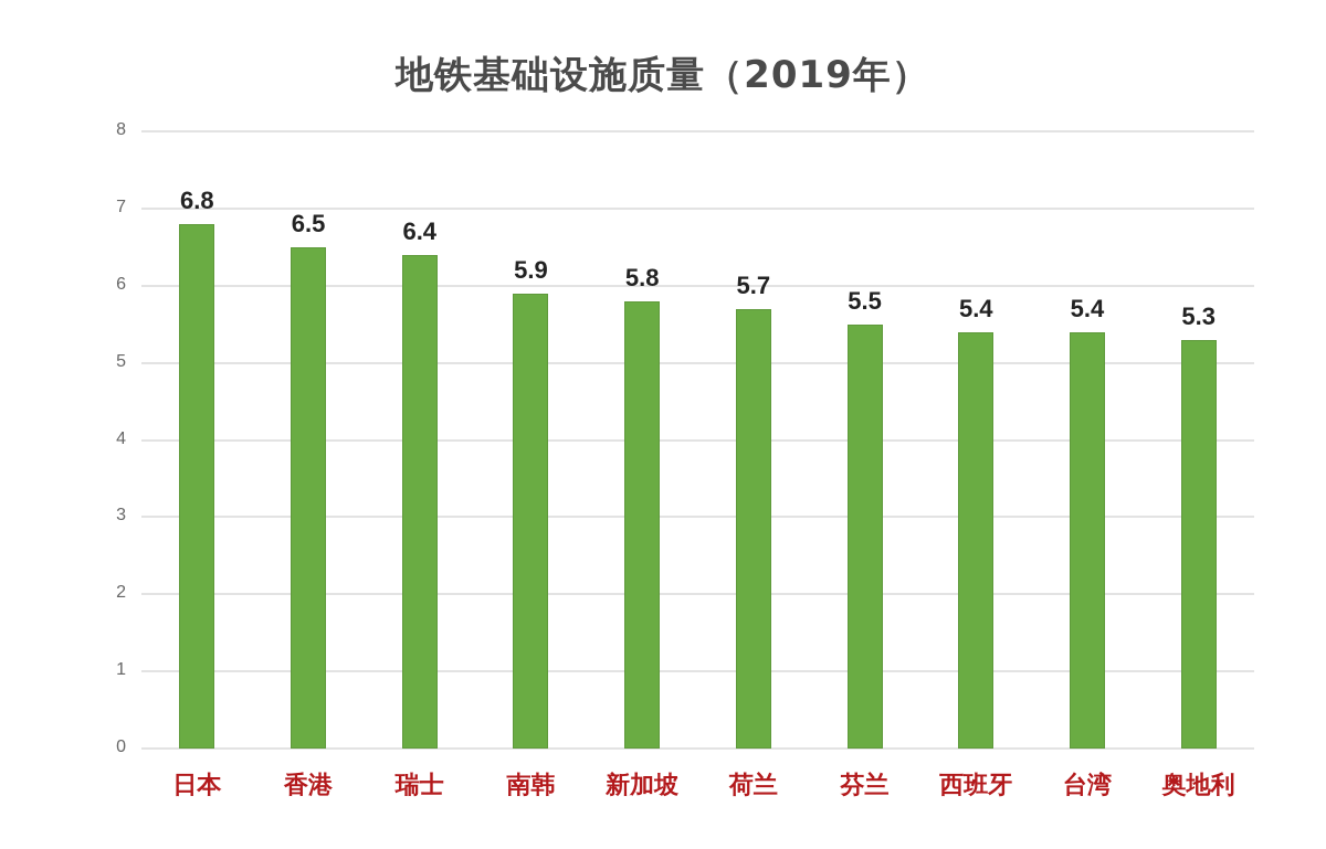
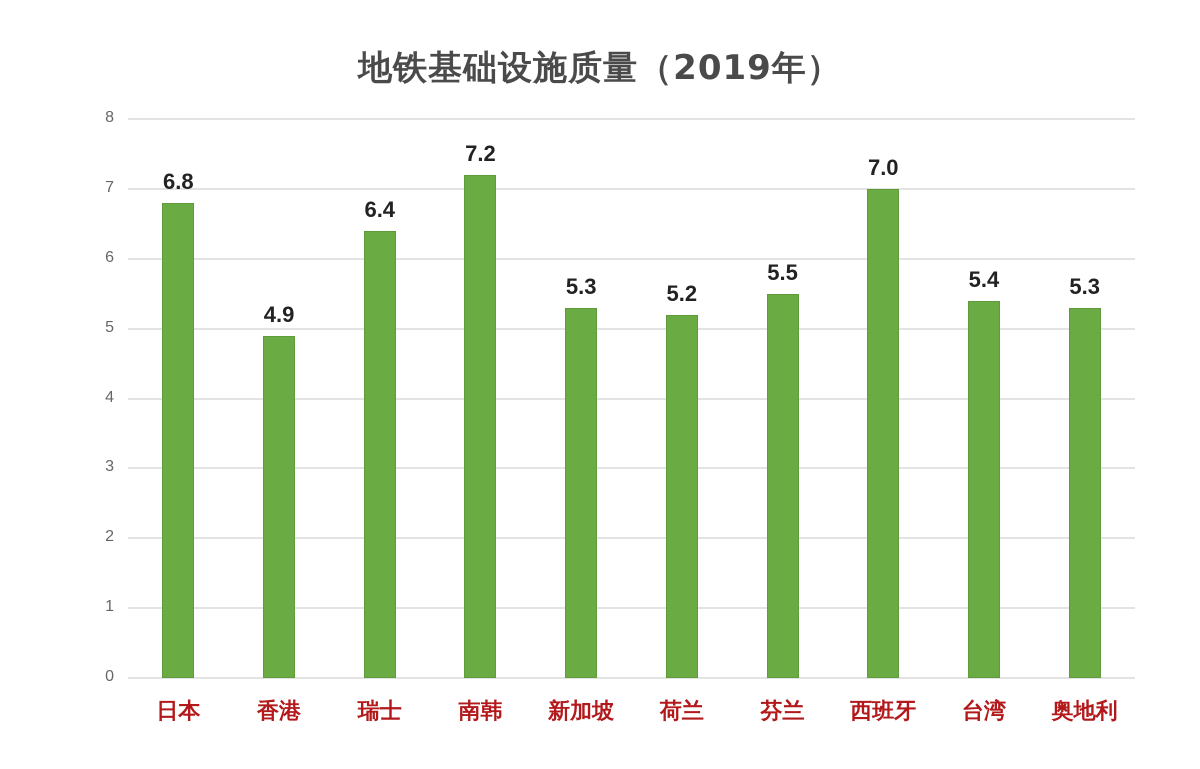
香港: 6.5 -> 4.9
南韩: 5.9 -> 7.2
新加坡: 5.8 -> 5.3
荷兰: 5.7 -> 5.2
西班牙: 5.4 -> 7.0
